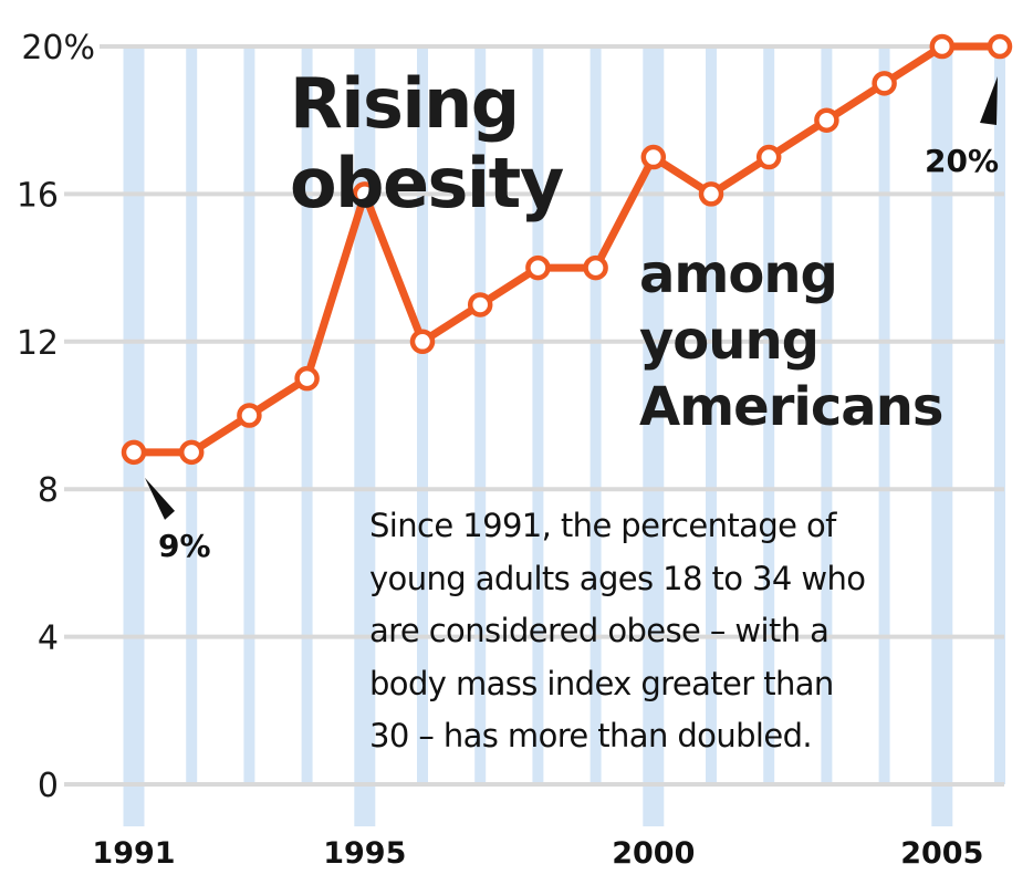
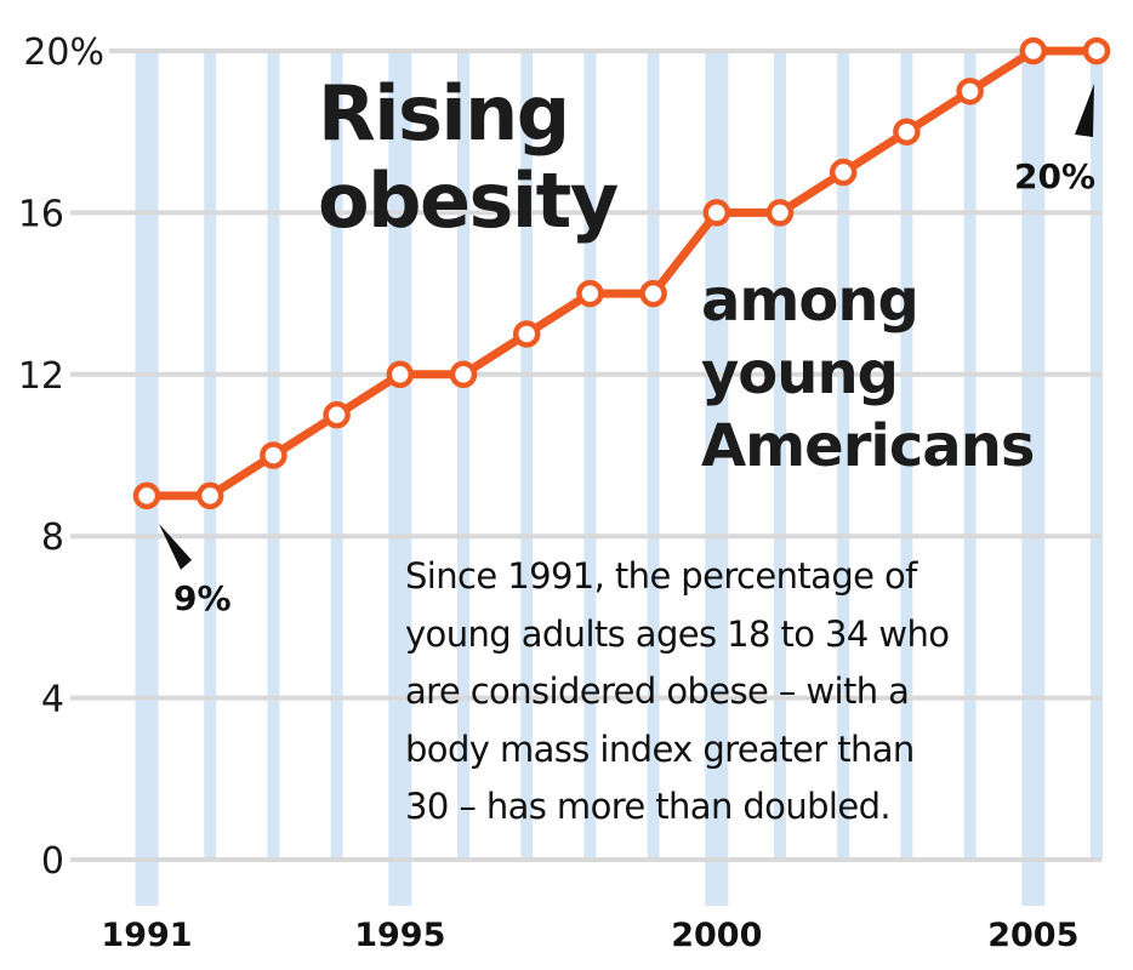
1995: 16 -> 12
2000: 17 -> 16
